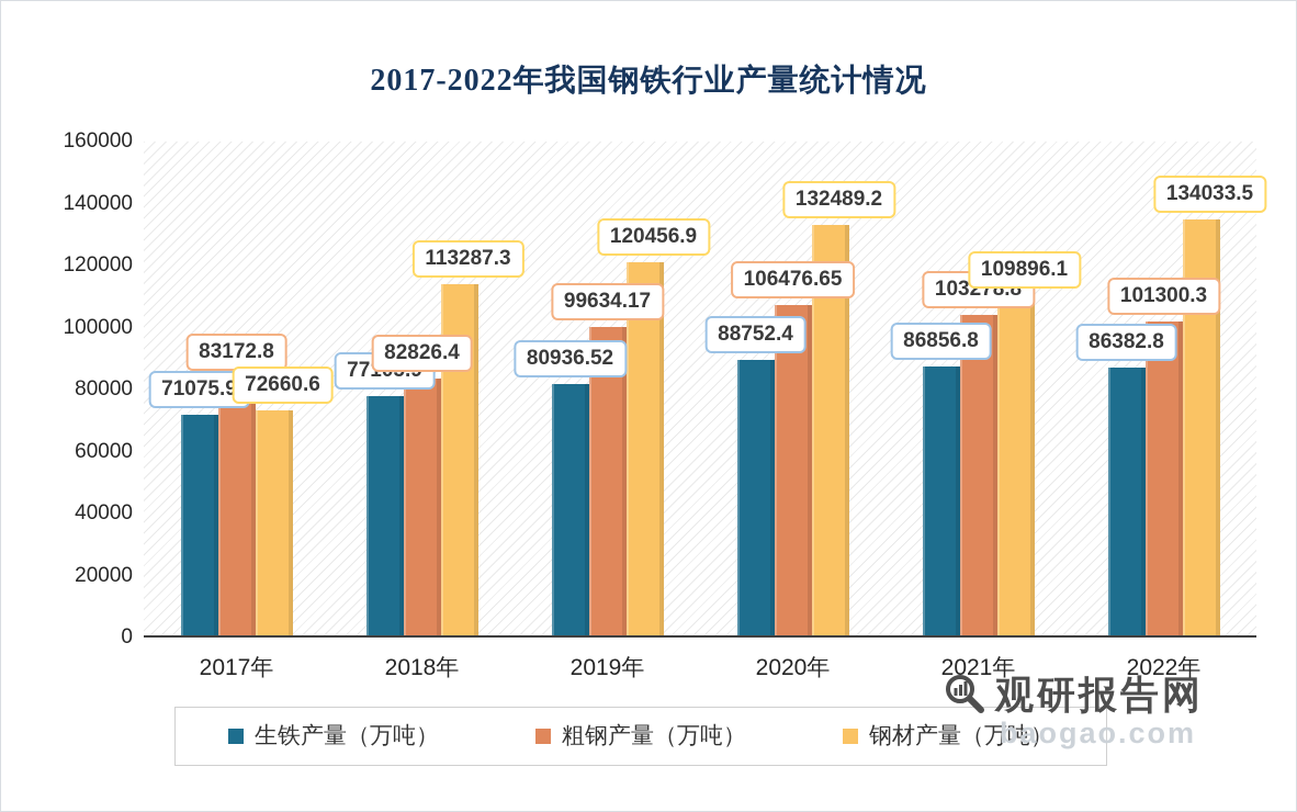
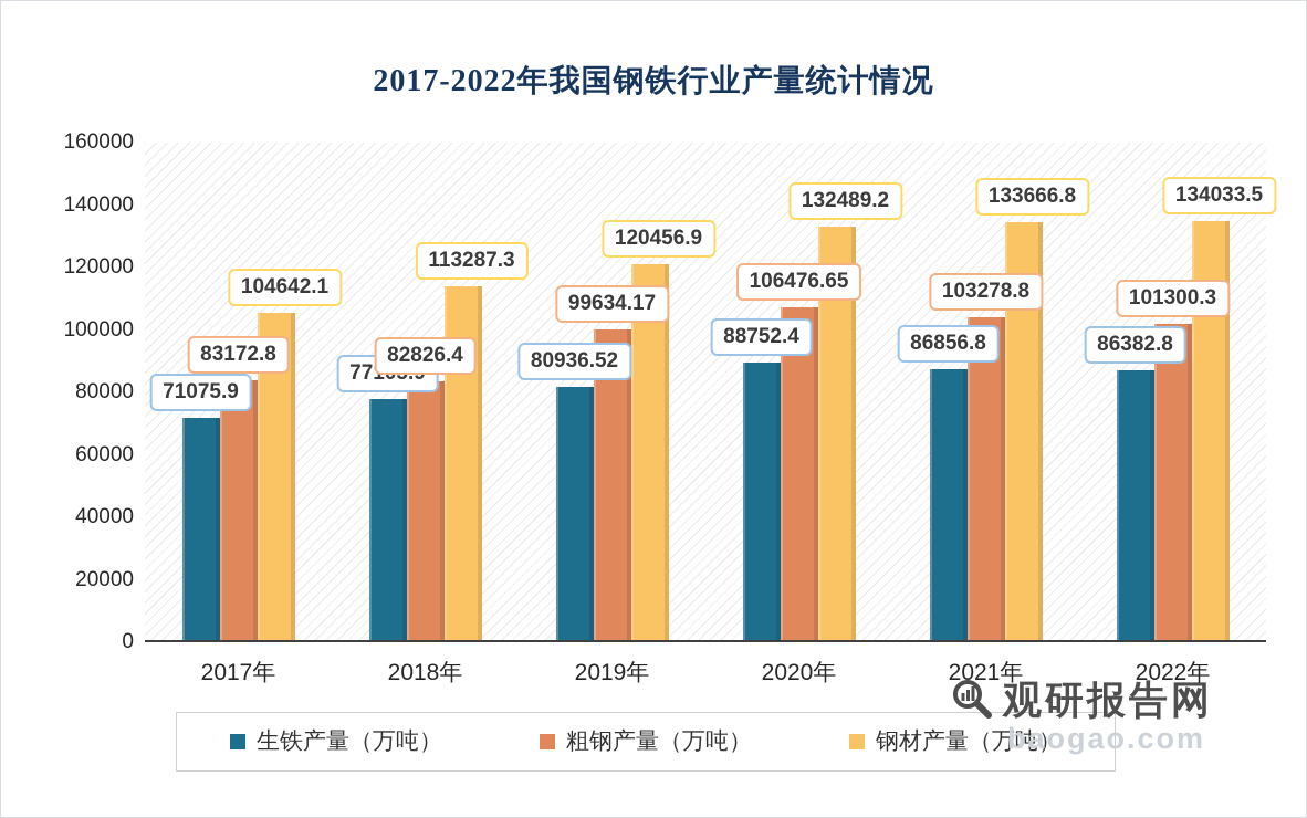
钢材产量（万吨）/2017年: 72660.6 -> 104642.1
钢材产量（万吨）/2021年: 109896.1 -> 133666.8
